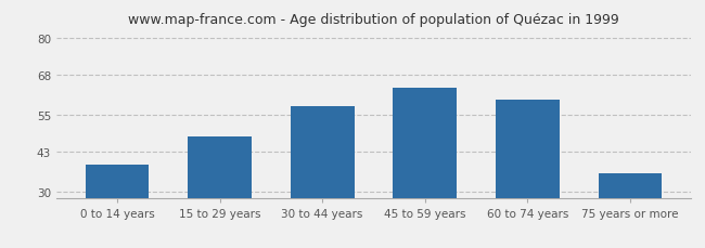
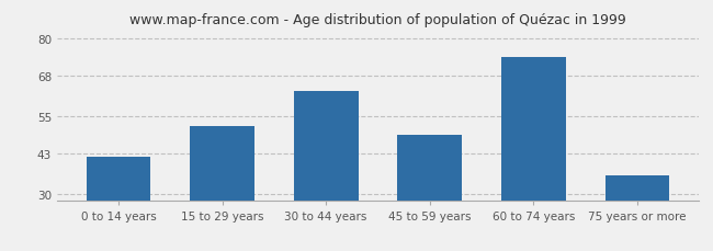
0 to 14 years: 39 -> 42
15 to 29 years: 48 -> 52
30 to 44 years: 58 -> 63
45 to 59 years: 64 -> 49
60 to 74 years: 60 -> 74
